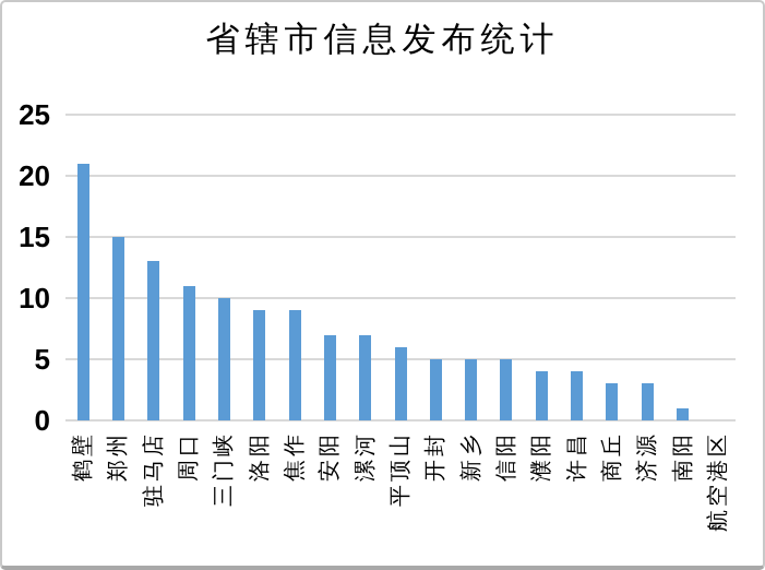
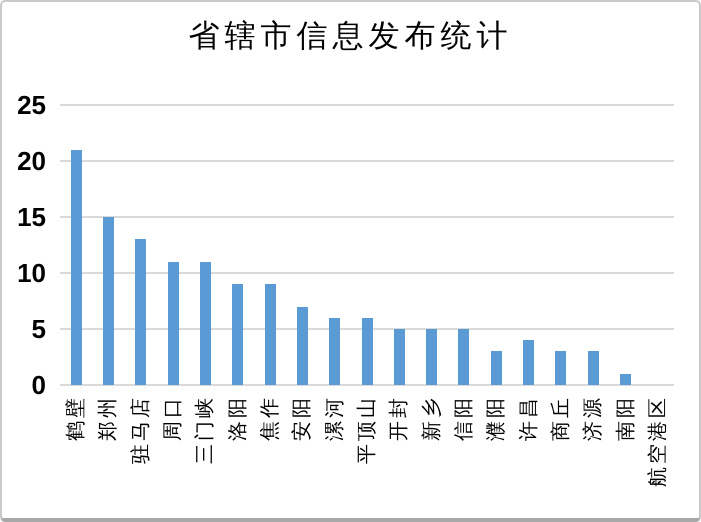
三门峡: 10 -> 11
漯河: 7 -> 6
濮阳: 4 -> 3
